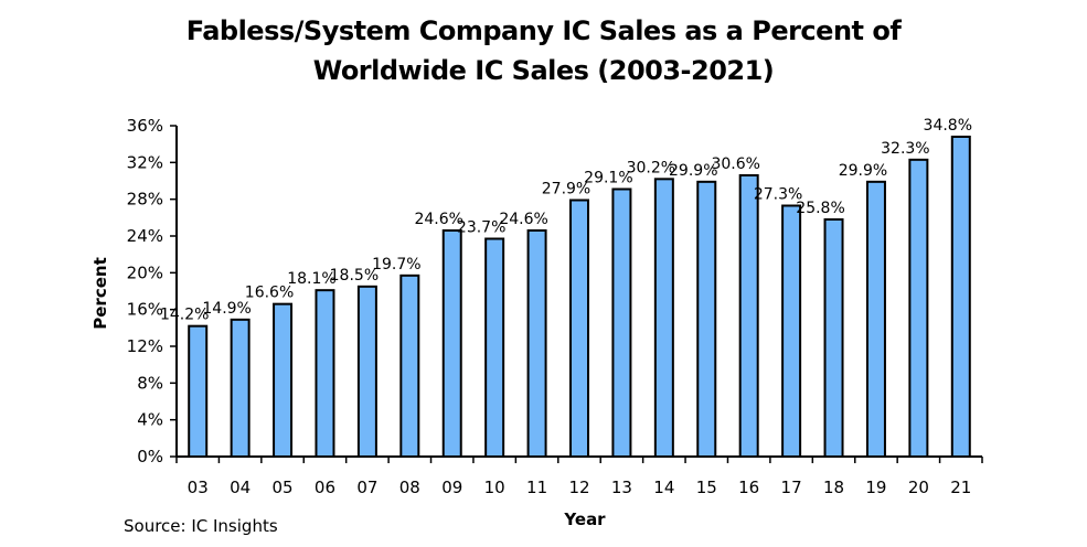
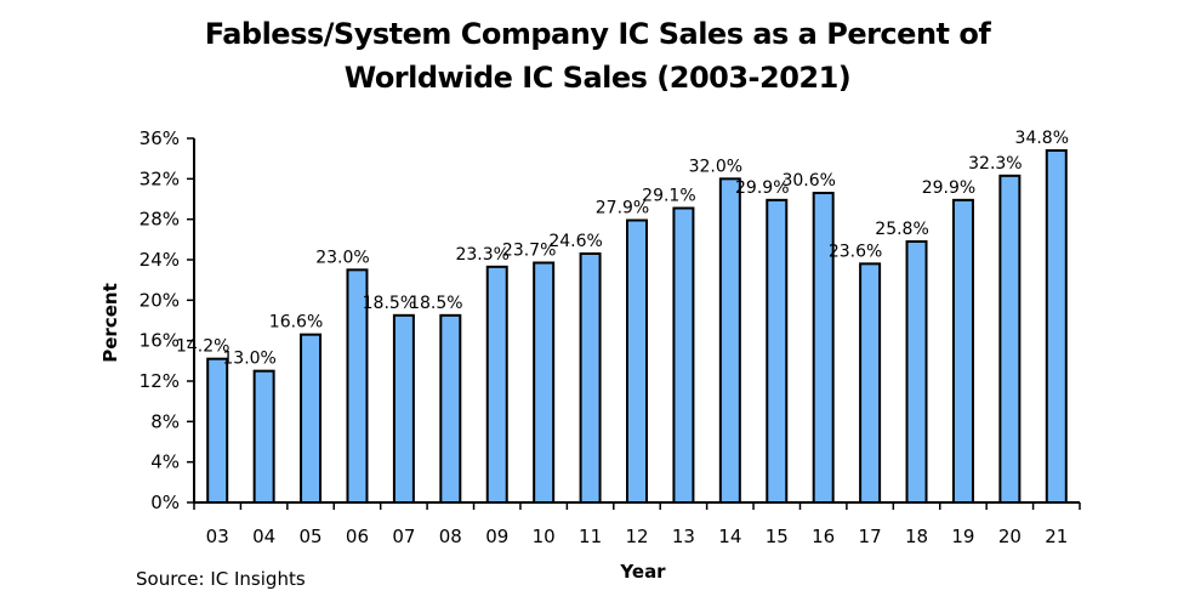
04: 14.9% -> 13.0%
06: 18.1% -> 23.0%
08: 19.7% -> 18.5%
09: 24.6% -> 23.3%
14: 30.2% -> 32.0%
17: 27.3% -> 23.6%
